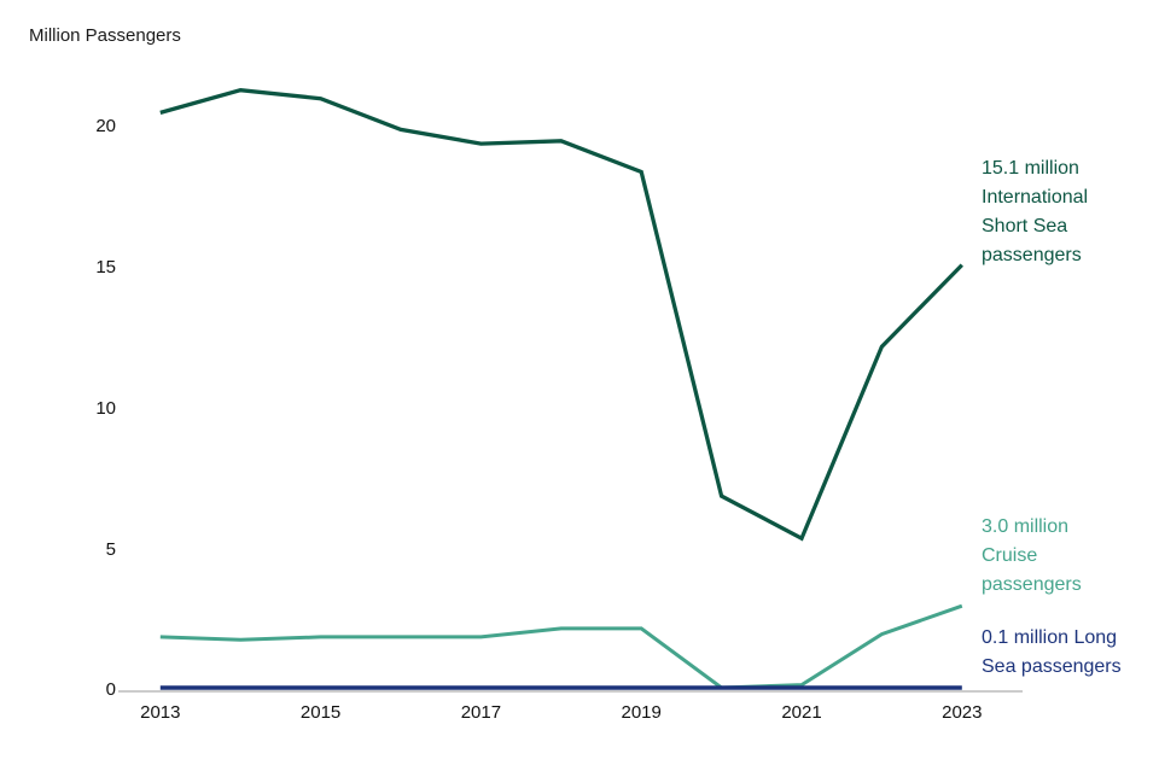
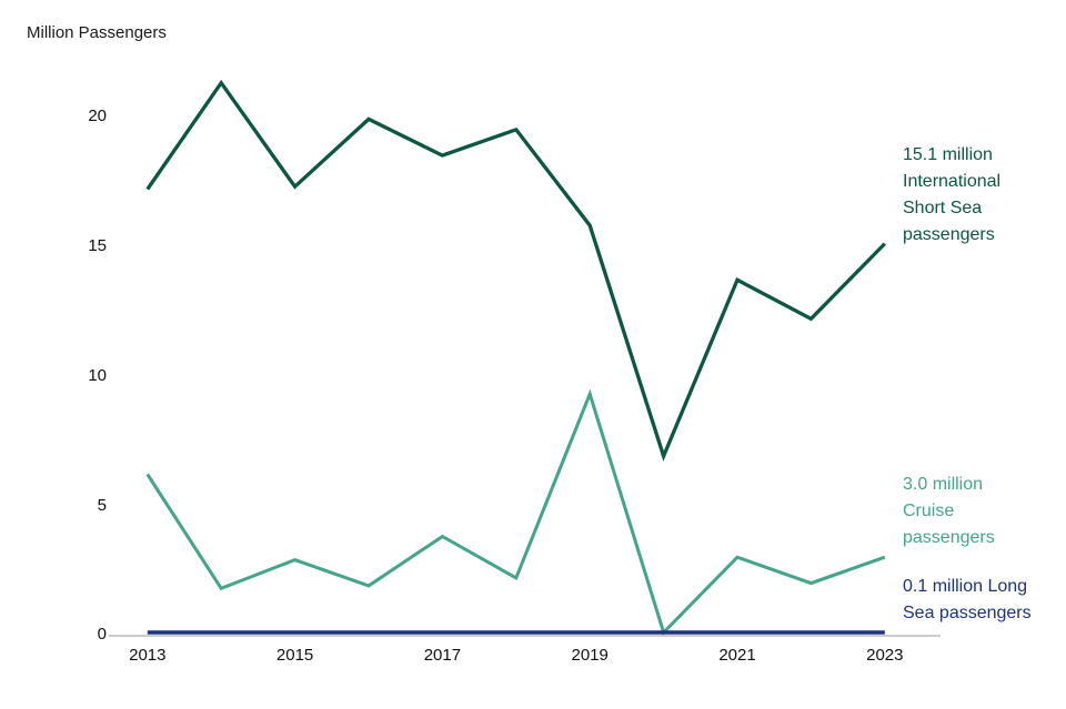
International Short Sea passengers/2013: 20.5 -> 17.2
Cruise passengers/2013: 1.9 -> 6.2
International Short Sea passengers/2015: 21.0 -> 17.3
Cruise passengers/2015: 1.9 -> 2.9
International Short Sea passengers/2017: 19.4 -> 18.5
Cruise passengers/2017: 1.9 -> 3.8
International Short Sea passengers/2019: 18.4 -> 15.8
Cruise passengers/2019: 2.2 -> 9.3
International Short Sea passengers/2021: 5.4 -> 13.7
Cruise passengers/2021: 0.2 -> 3.0
